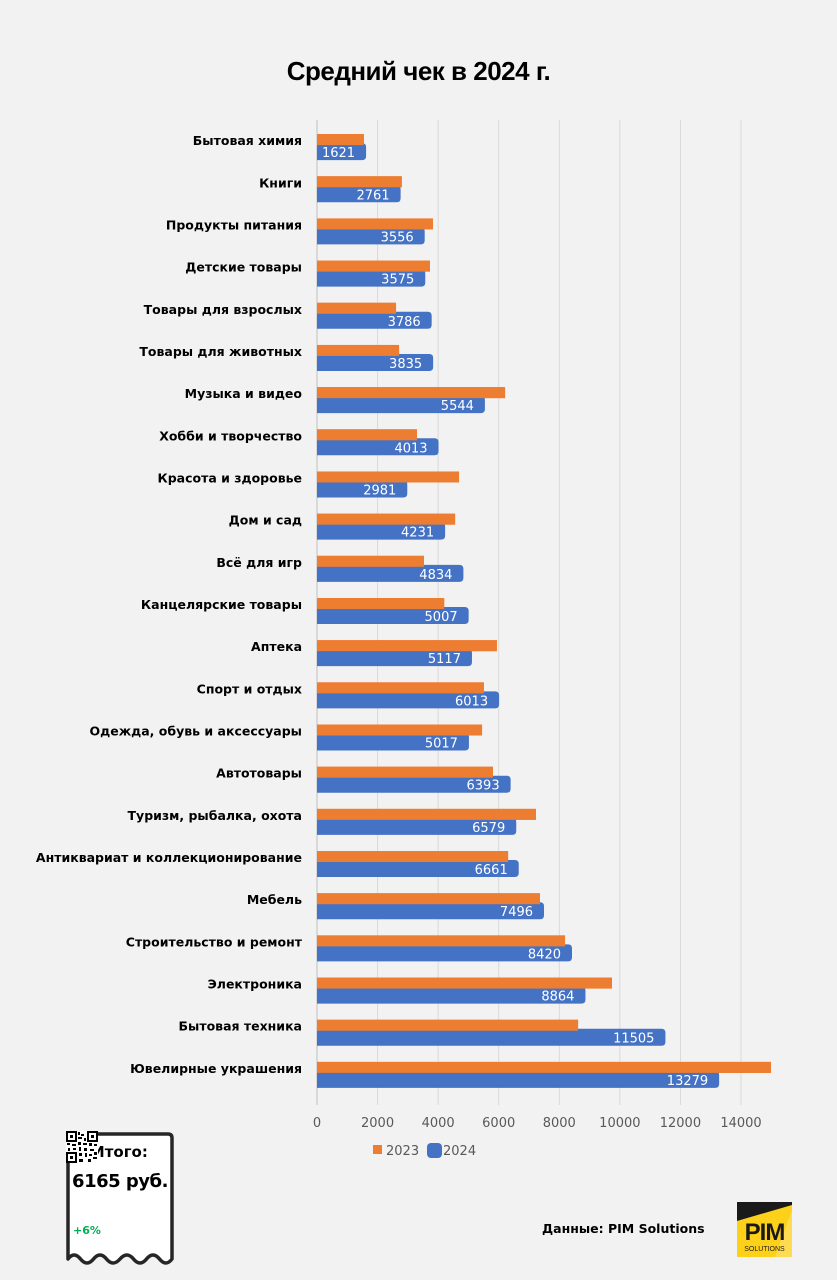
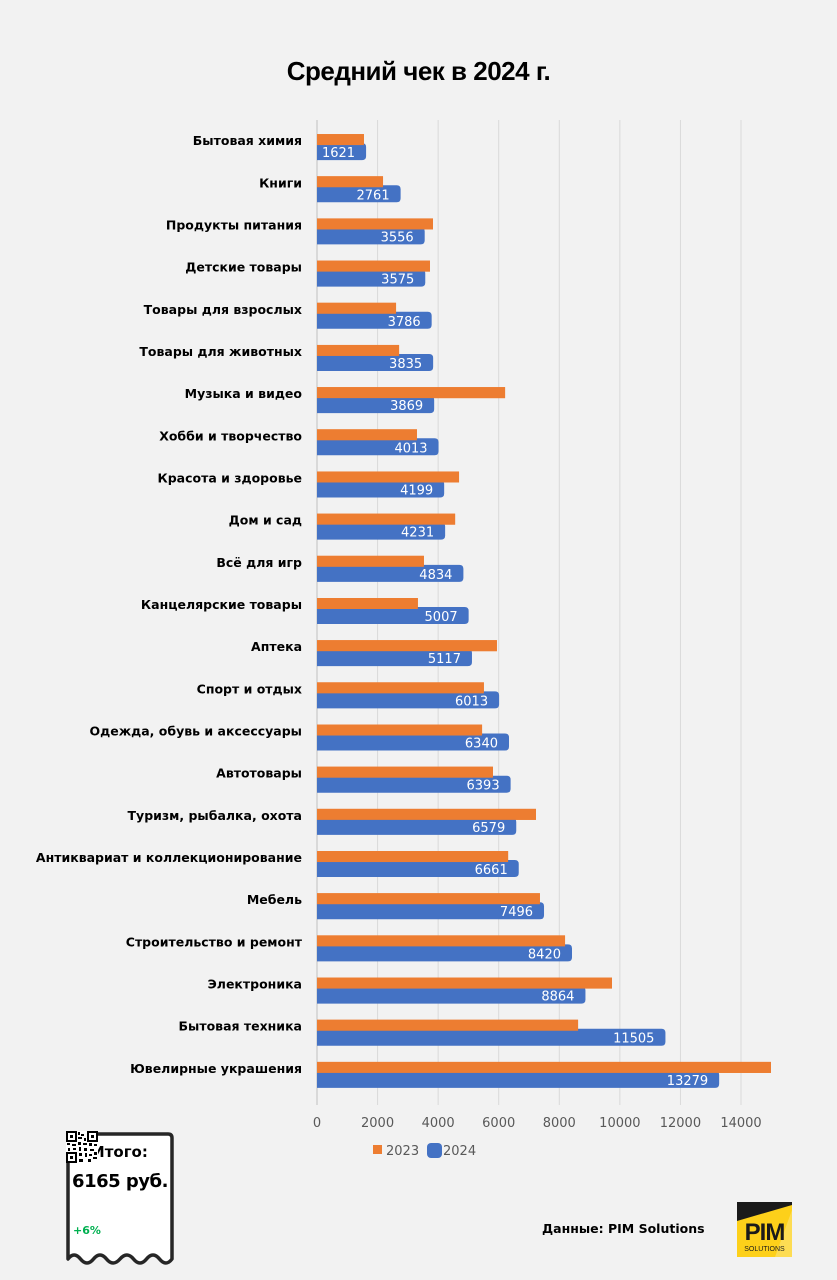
2023/Книги: 2800 -> 2200
2024/Музыка и видео: 5544 -> 3869
2024/Красота и здоровье: 2981 -> 4199
2023/Канцелярские товары: 4200 -> 3300
2024/Одежда, обувь и аксессуары: 5017 -> 6340
